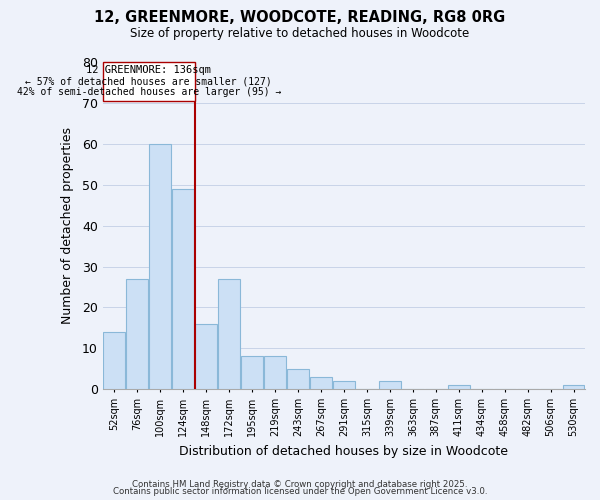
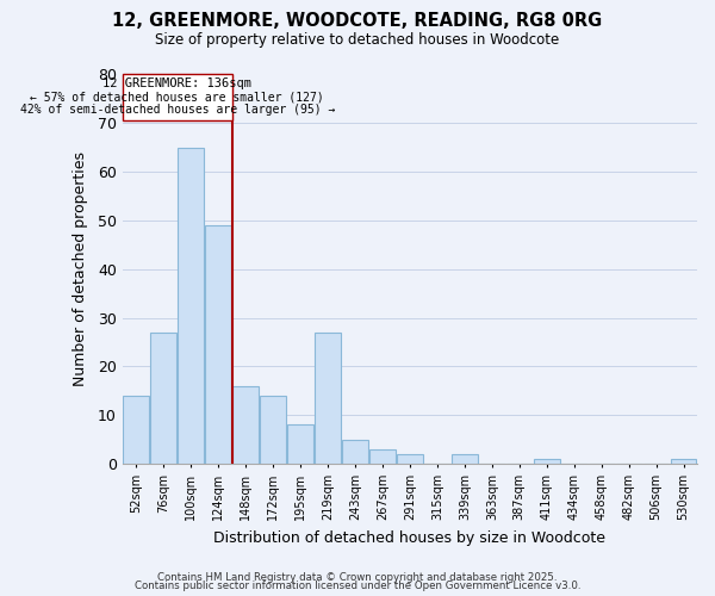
100sqm: 60 -> 65
172sqm: 27 -> 14
219sqm: 8 -> 27
